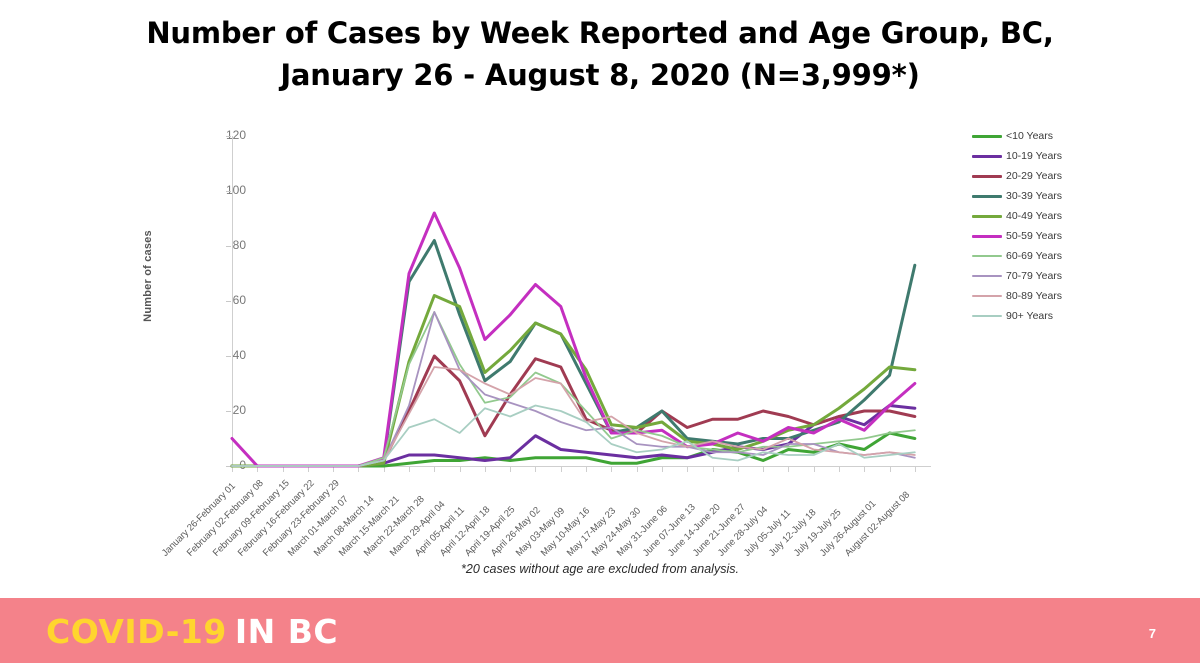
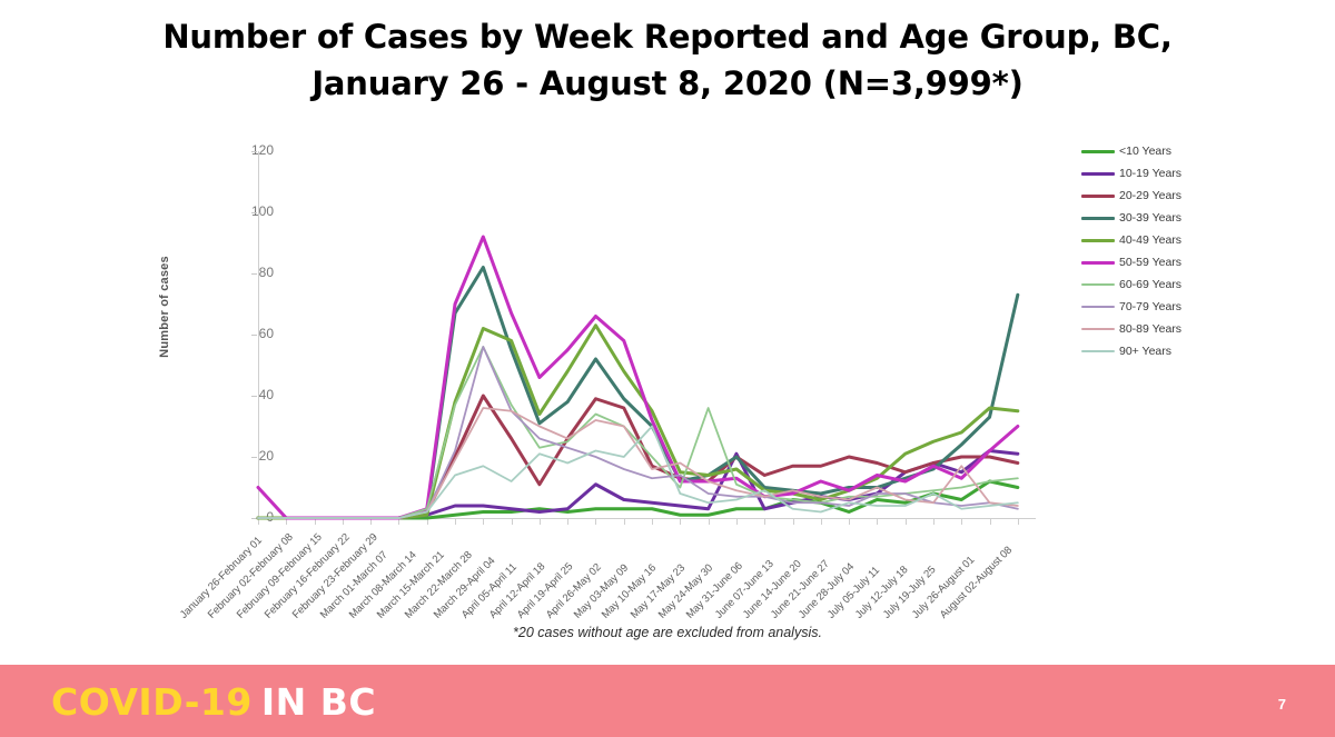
20-29 Years/March 29-April 04: 31 -> 26
50-59 Years/March 29-April 04: 72 -> 67
40-49 Years/April 12-April 18: 42 -> 48
40-49 Years/April 19-April 25: 52 -> 63
30-39 Years/April 26-May 02: 48 -> 39
90+ Years/May 03-May 09: 16 -> 30
60-69 Years/May 17-May 23: 13 -> 36
10-19 Years/May 24-May 30: 4 -> 21
40-49 Years/July 05-July 11: 15 -> 21
40-49 Years/July 12-July 18: 21 -> 25
80-89 Years/July 19-July 25: 4 -> 17
